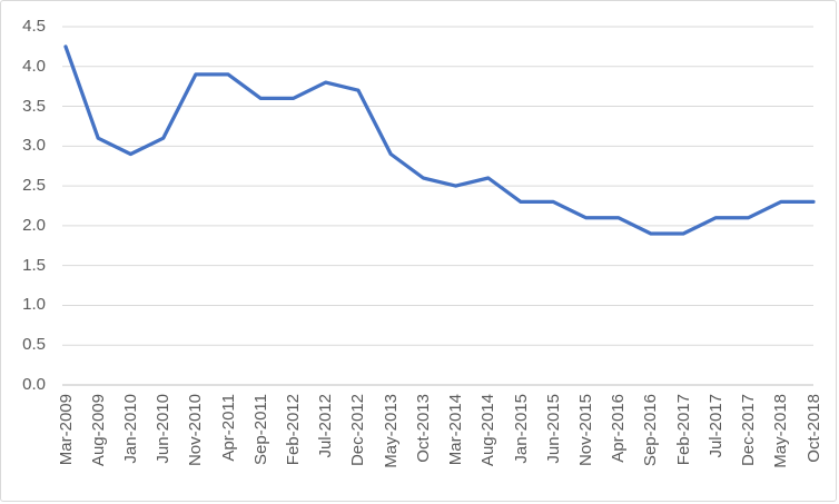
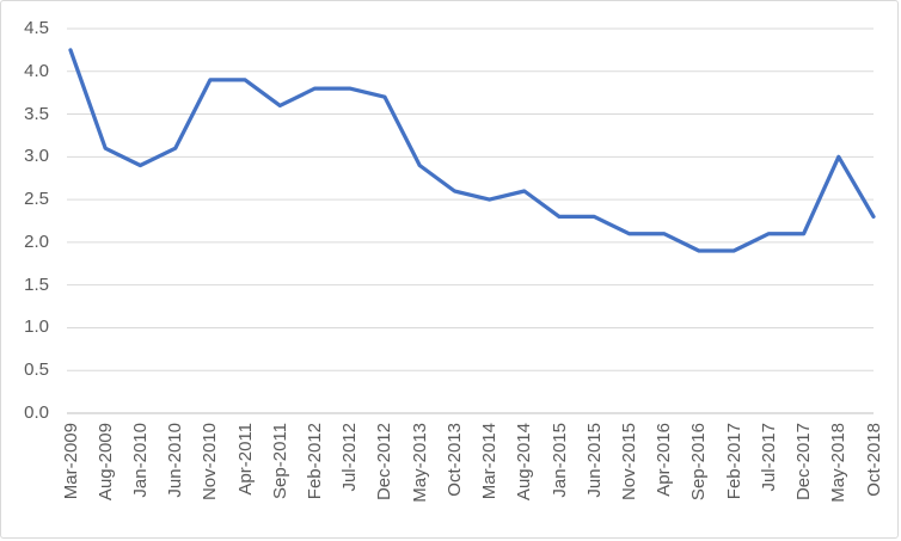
Feb-2012: 3.6 -> 3.8
May-2018: 2.3 -> 3.0
